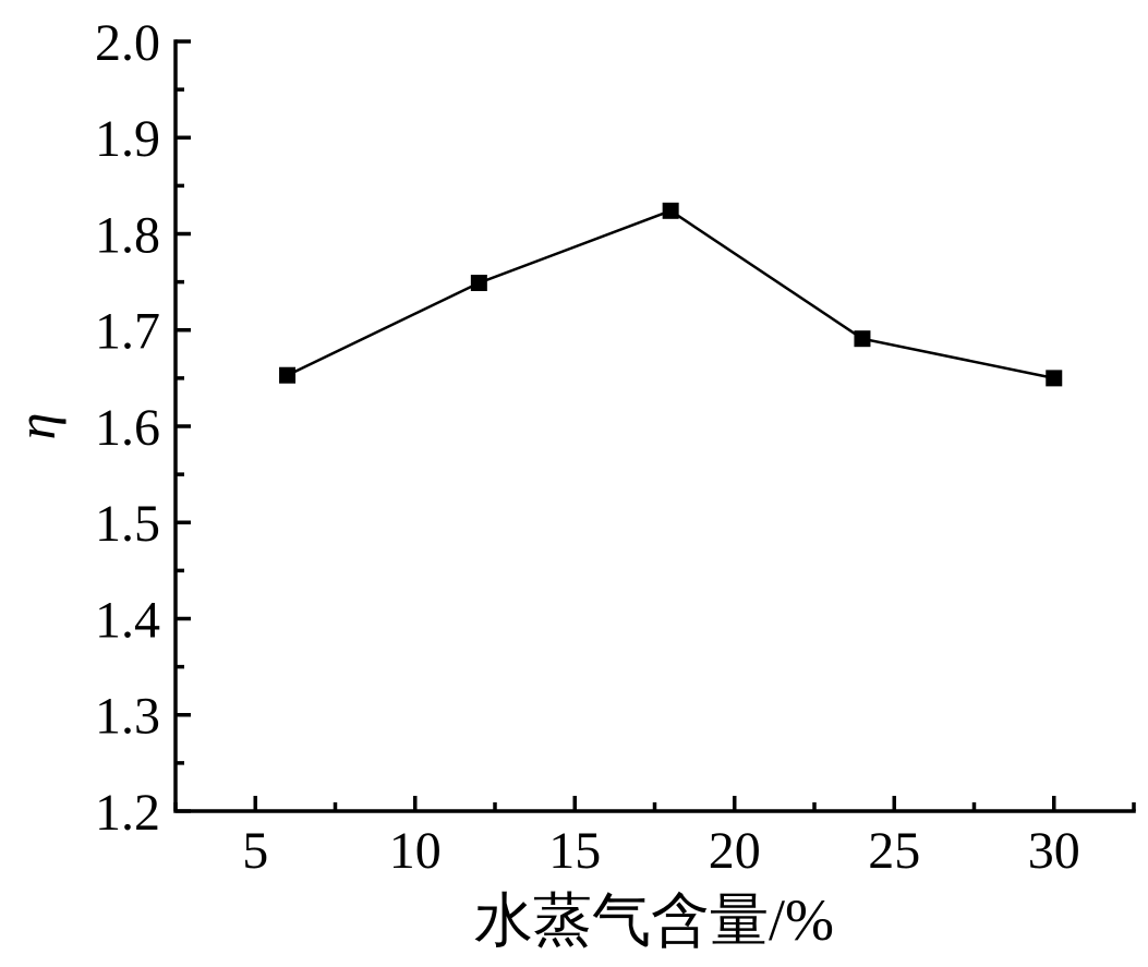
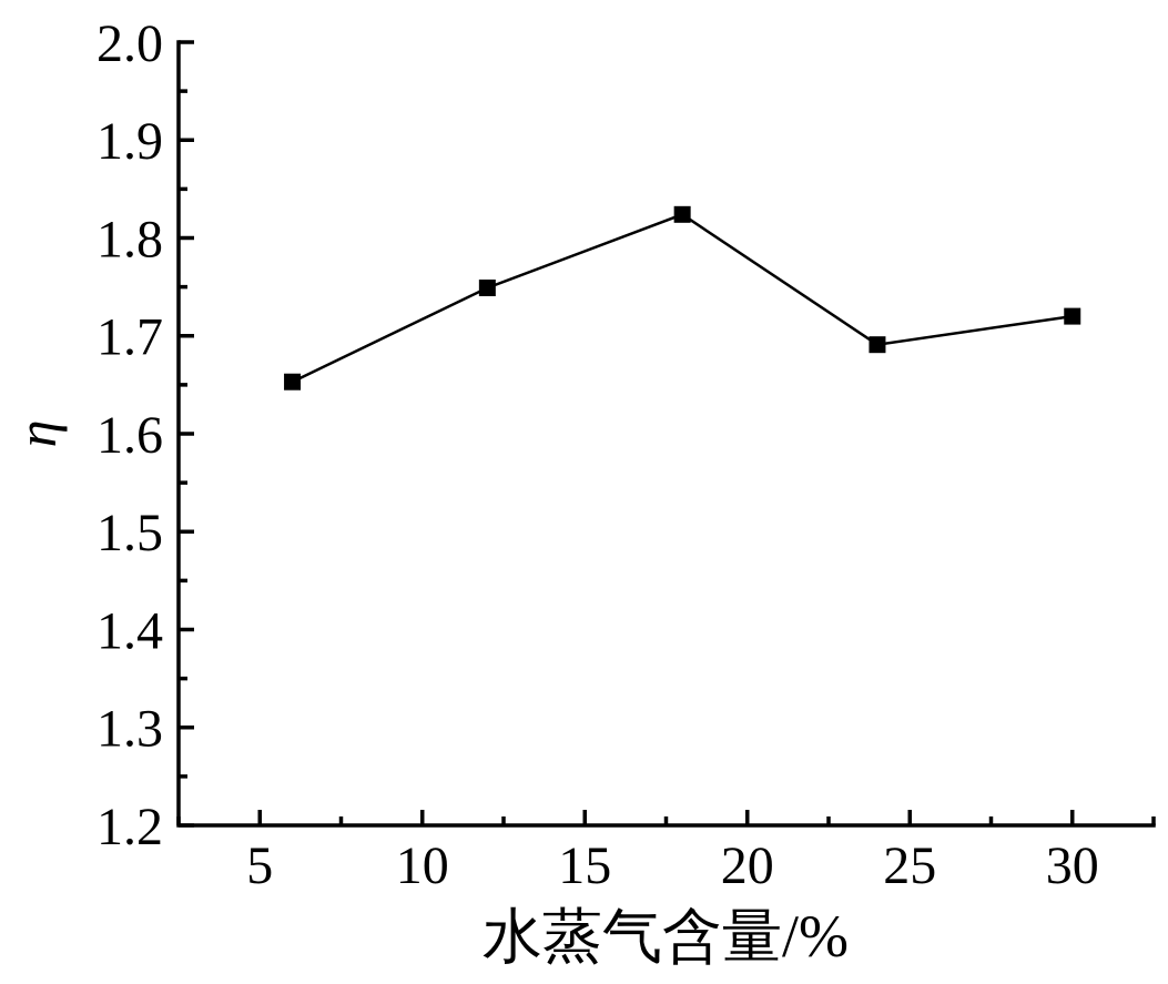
30: 1.65 -> 1.72
